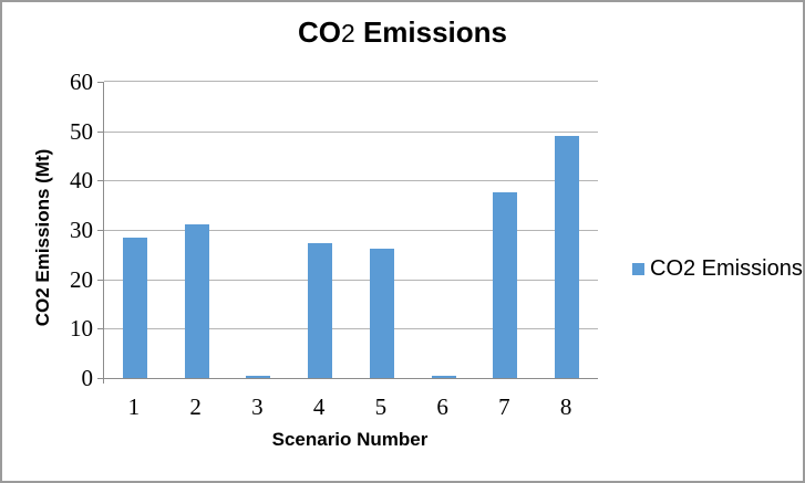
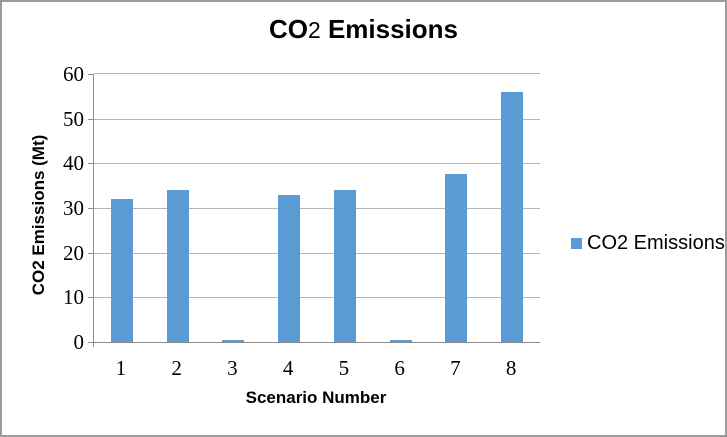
1: 28 -> 32
2: 31 -> 34
4: 27 -> 33
5: 26 -> 34
8: 49 -> 56
